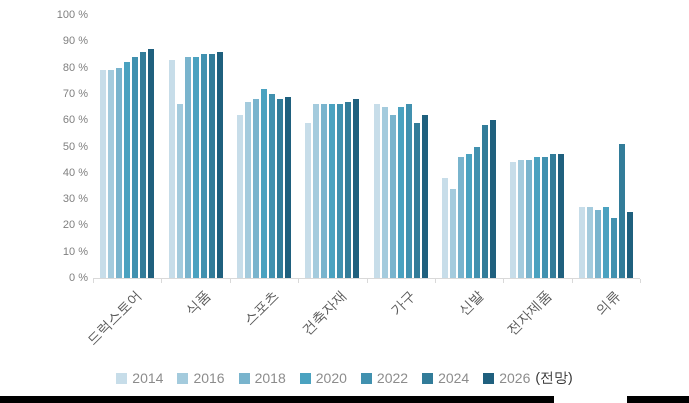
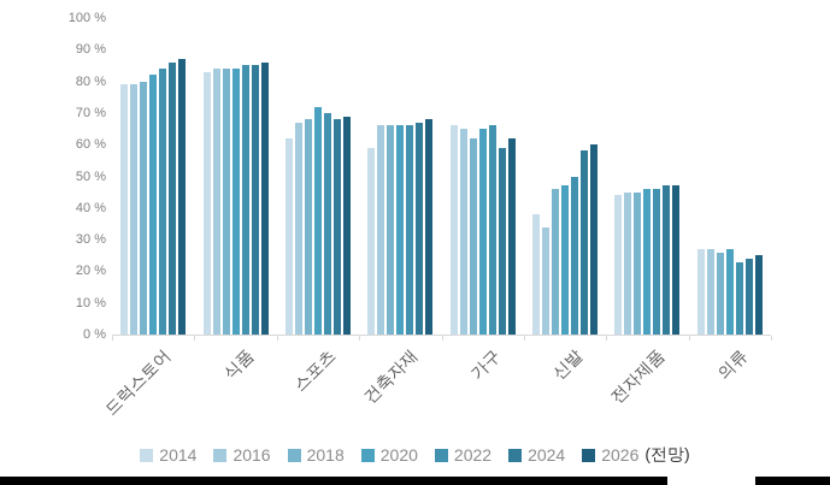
2016/식품: 66% -> 84%
2024/의류: 51% -> 24%
